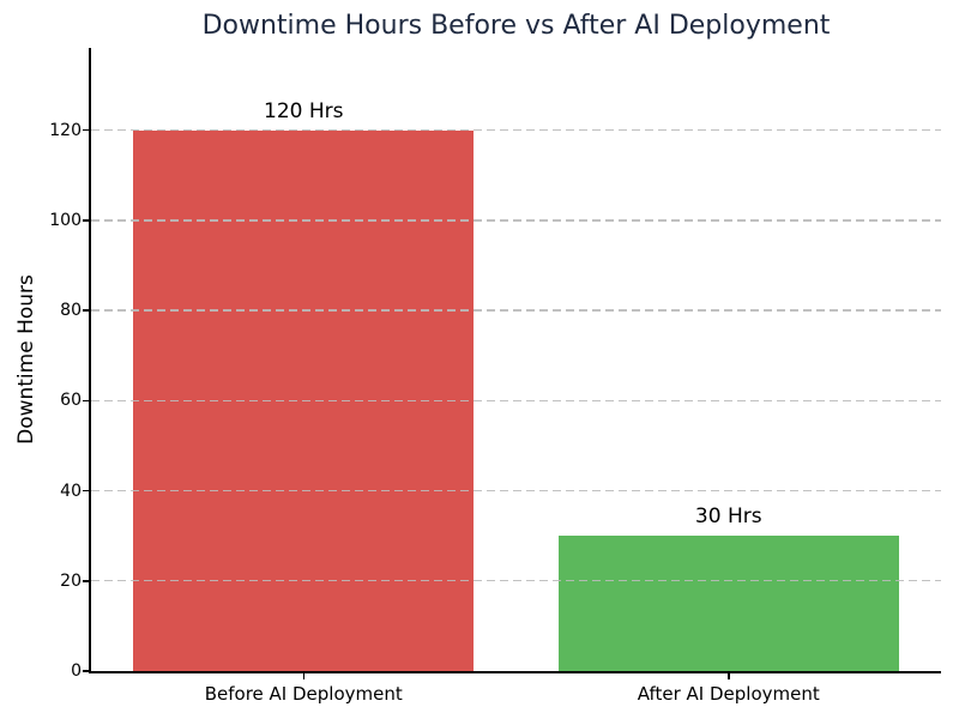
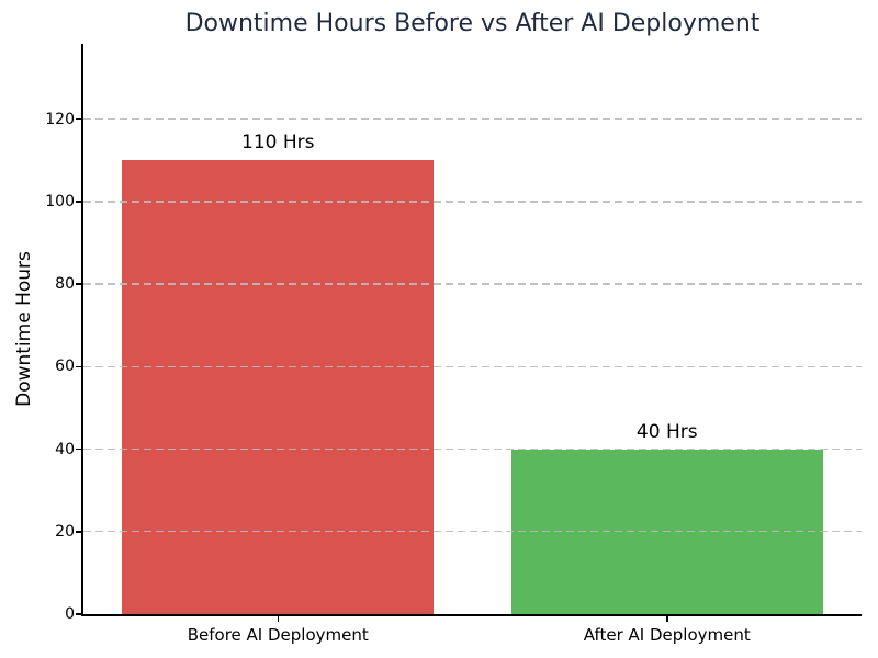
Before AI Deployment: 120 -> 110
After AI Deployment: 30 -> 40
